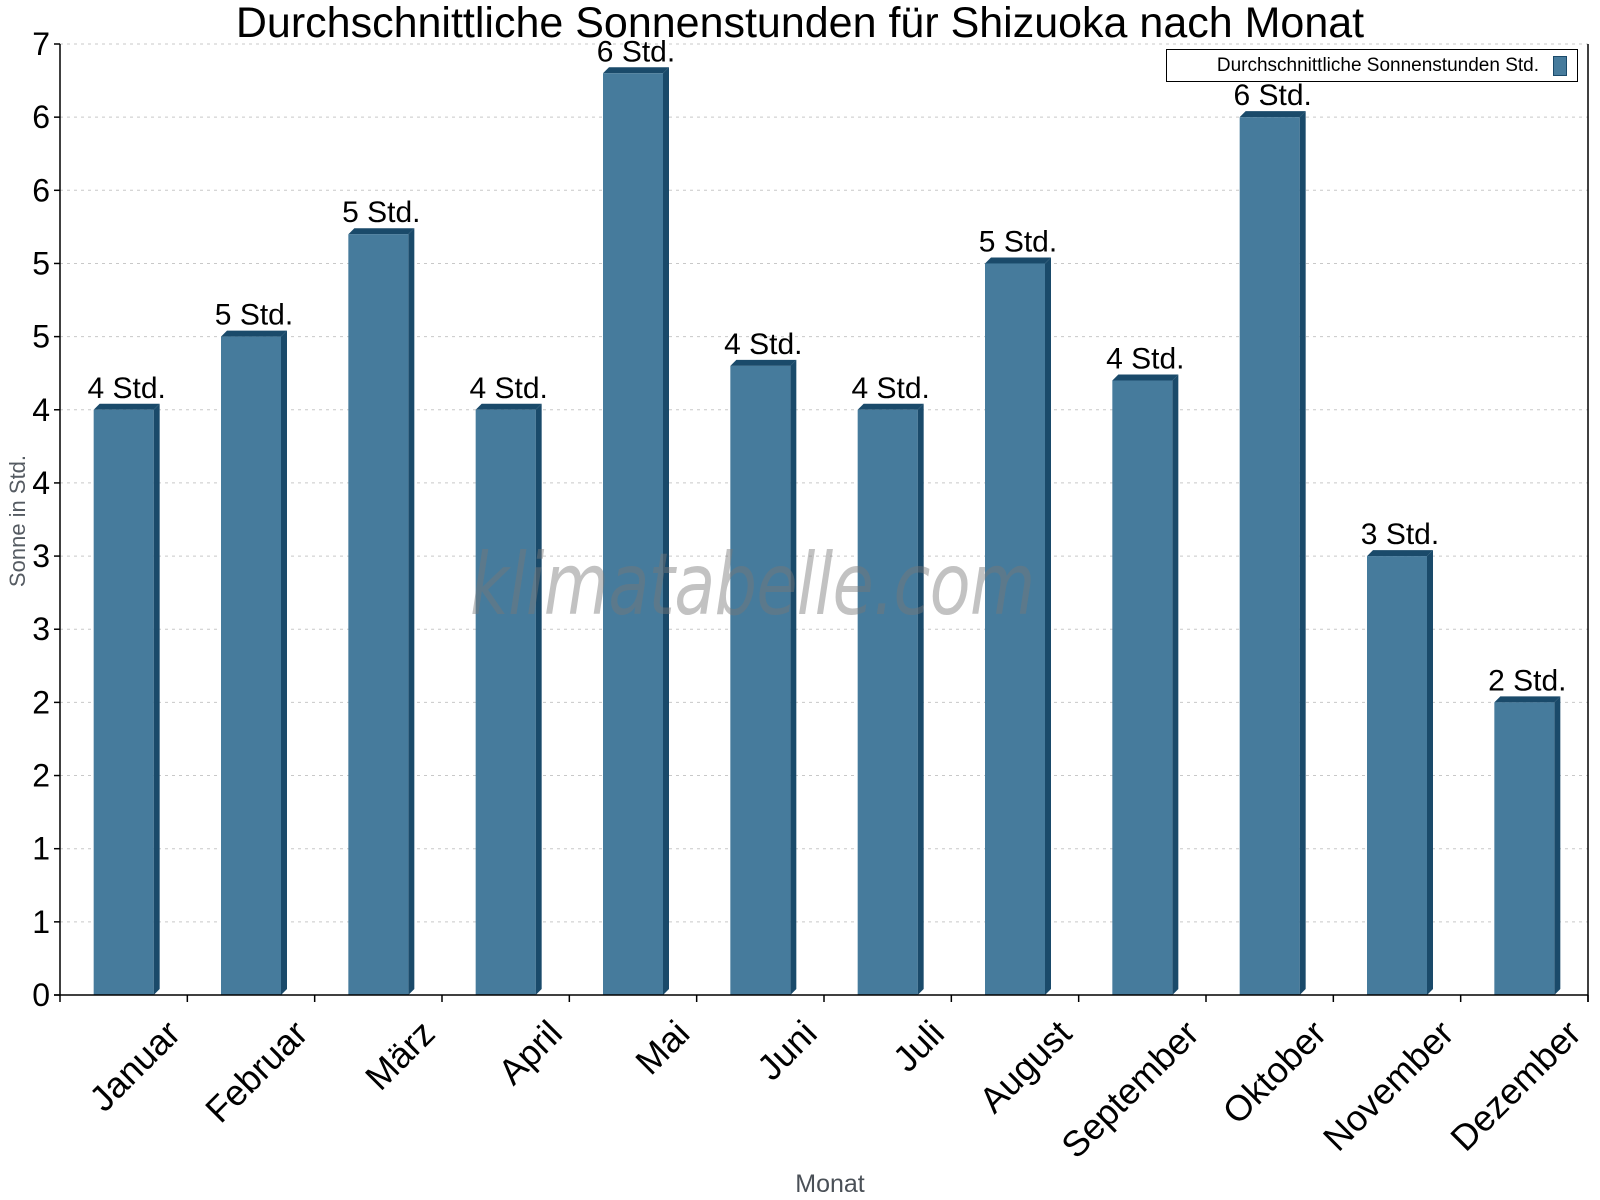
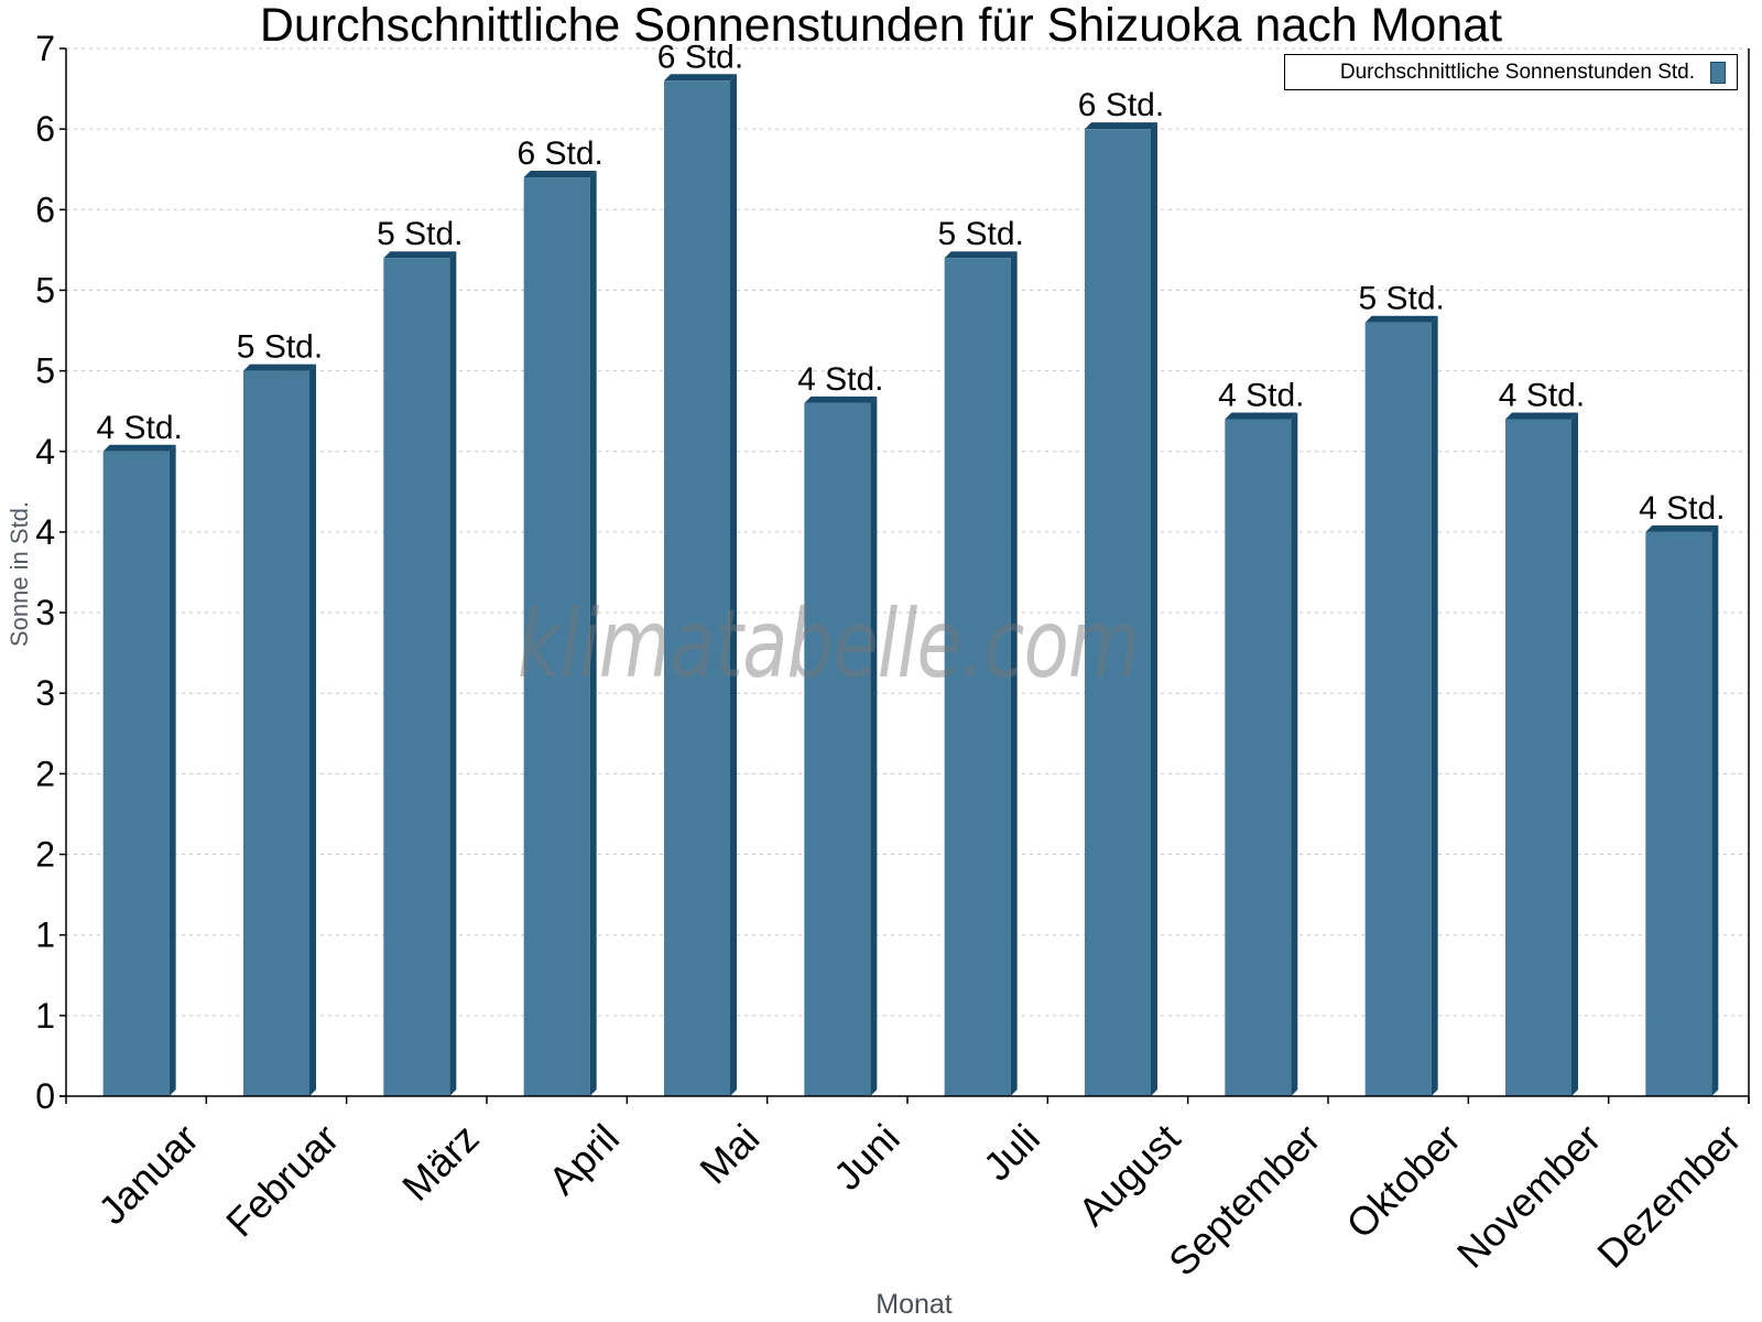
April: 4 -> 6
Juli: 4 -> 5
August: 5 -> 6
Oktober: 6 -> 5
November: 3 -> 4
Dezember: 2 -> 4
